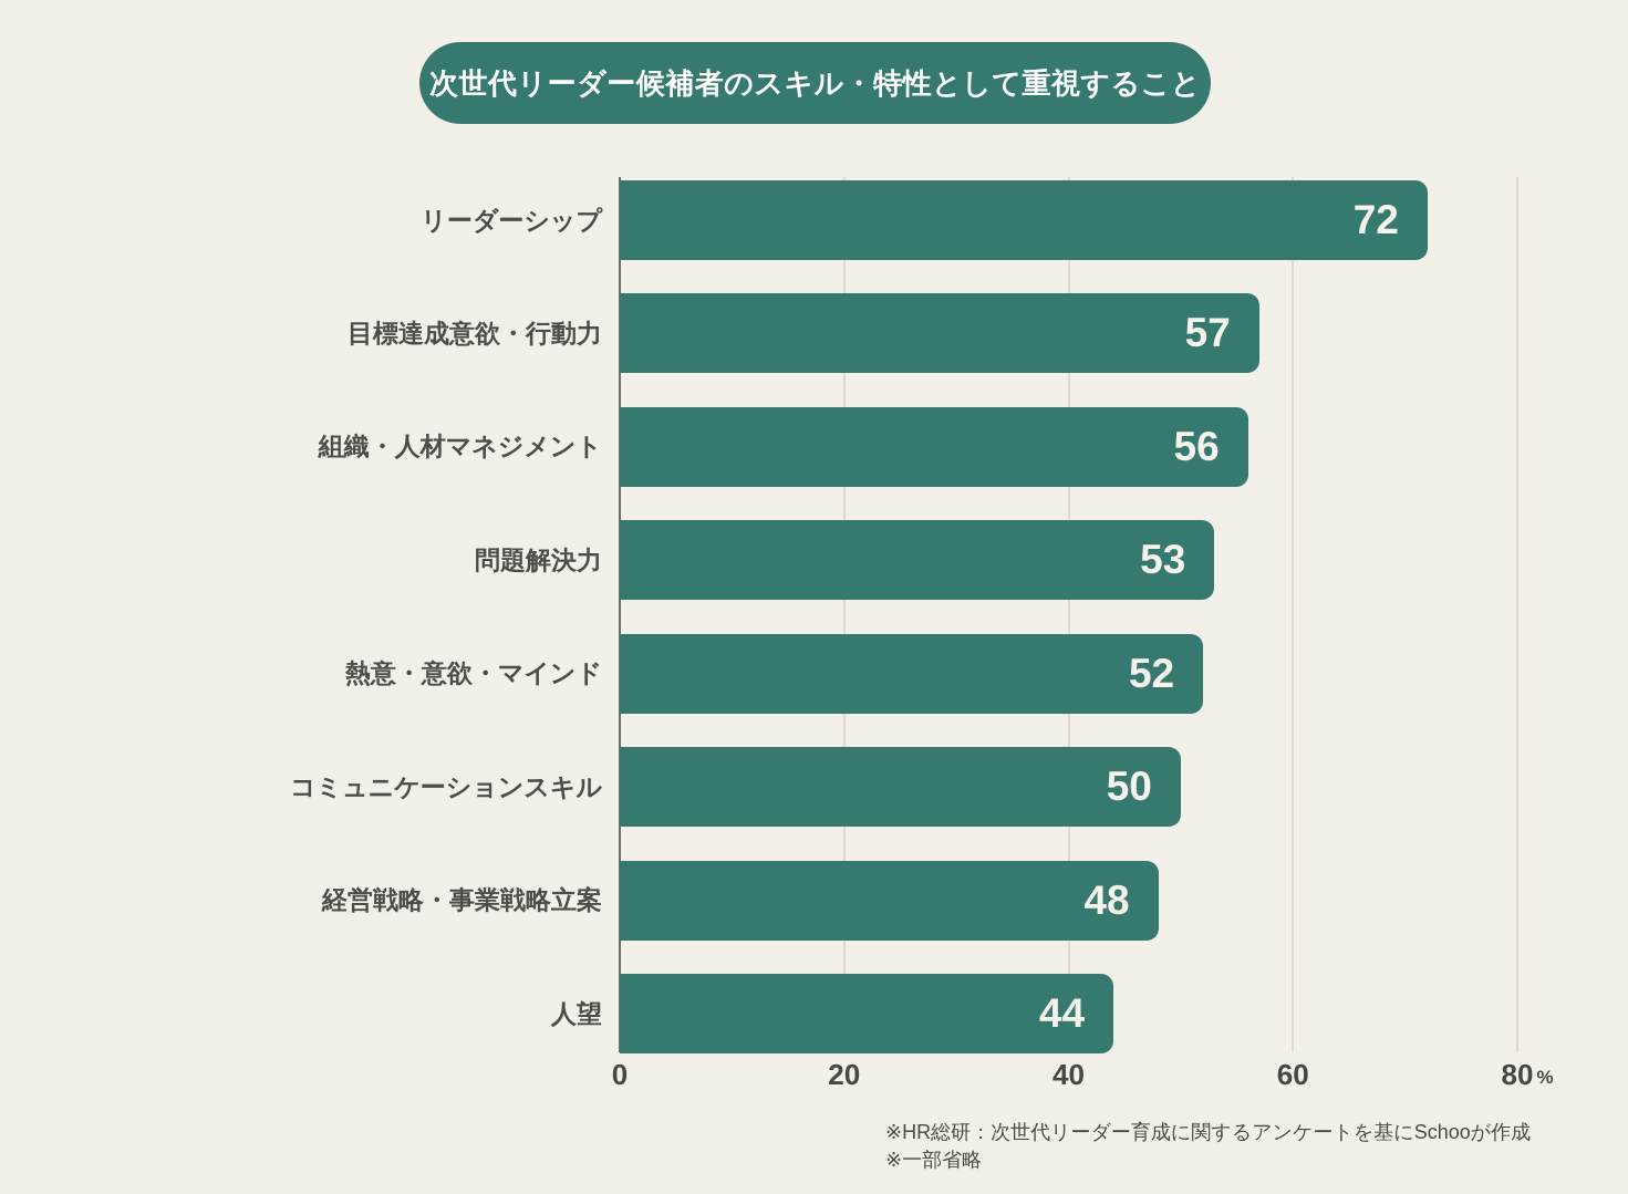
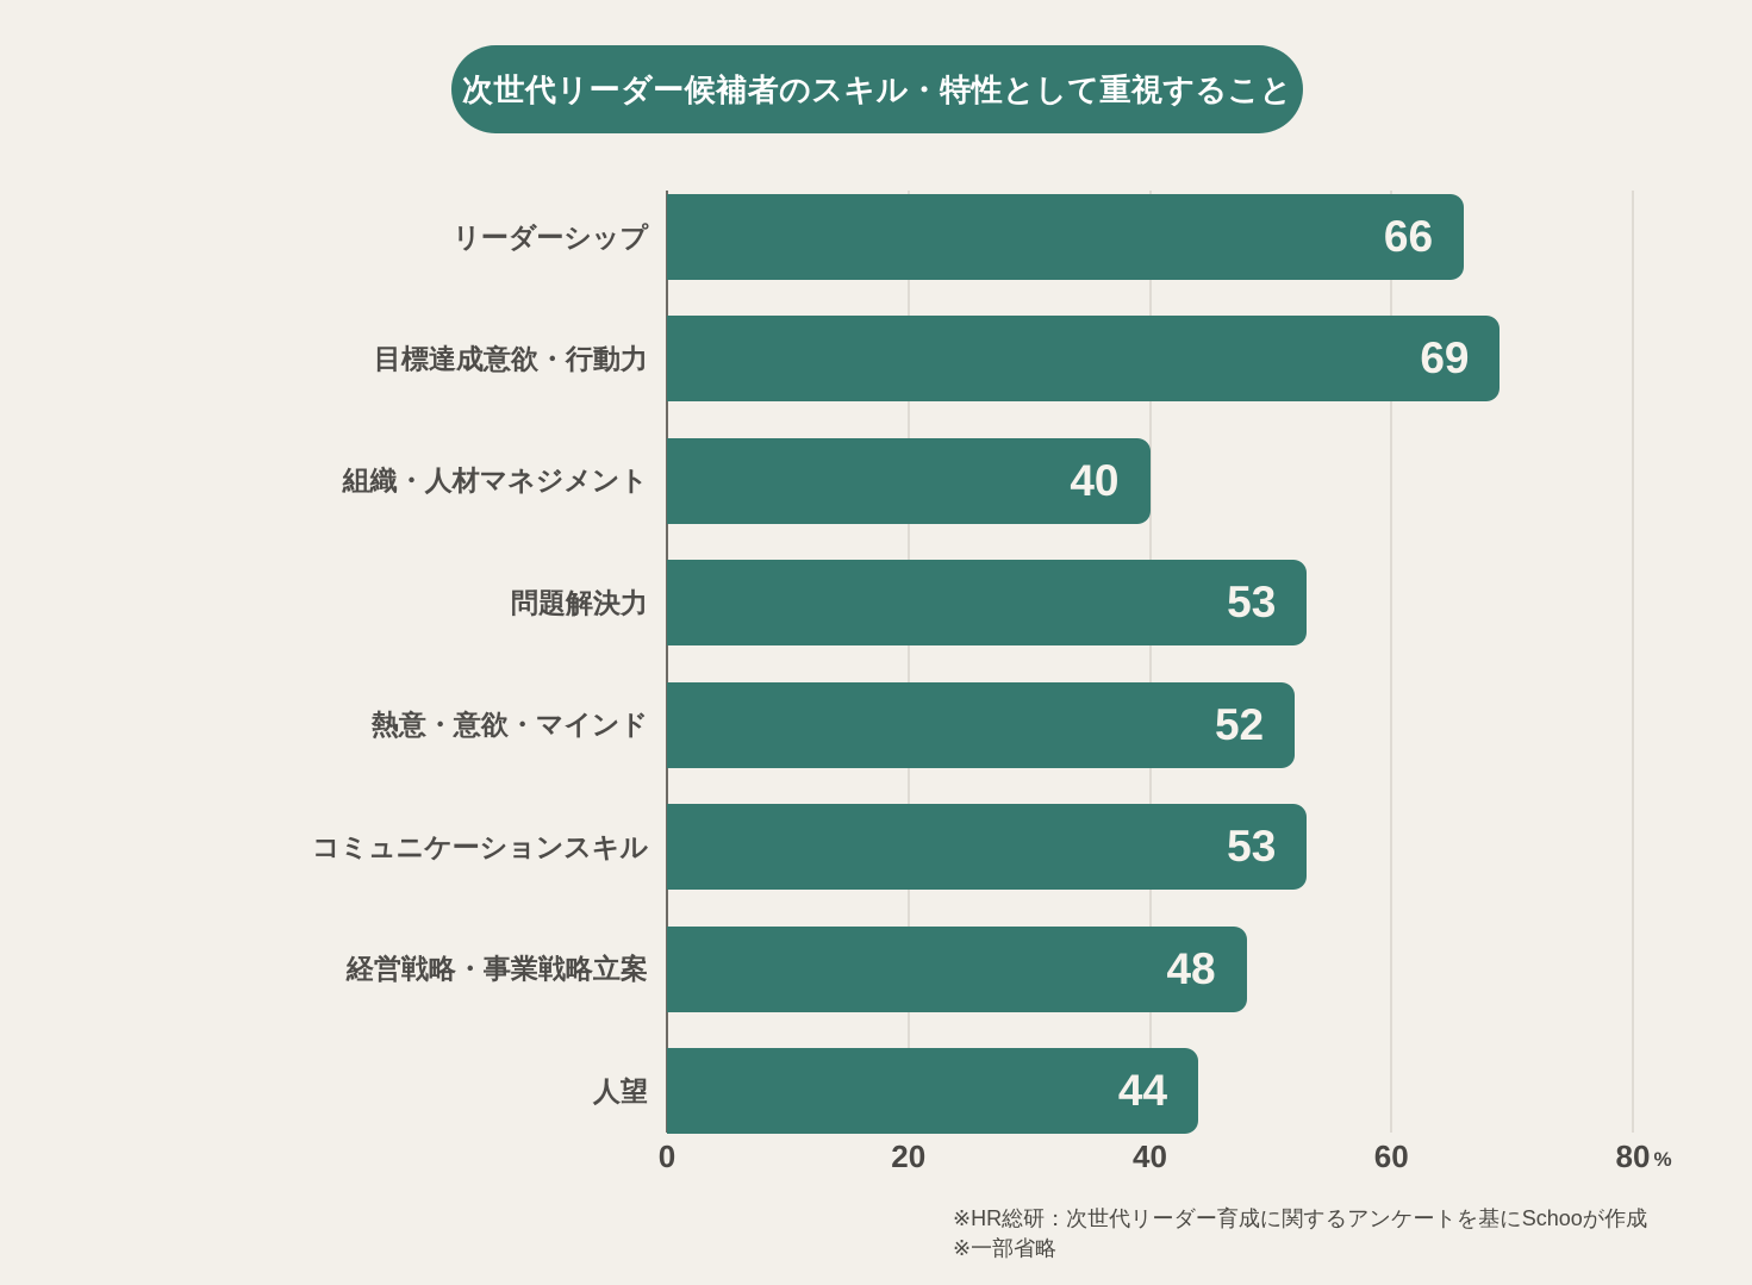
リーダーシップ: 72 -> 66
目標達成意欲・行動力: 57 -> 69
組織・人材マネジメント: 56 -> 40
コミュニケーションスキル: 50 -> 53
